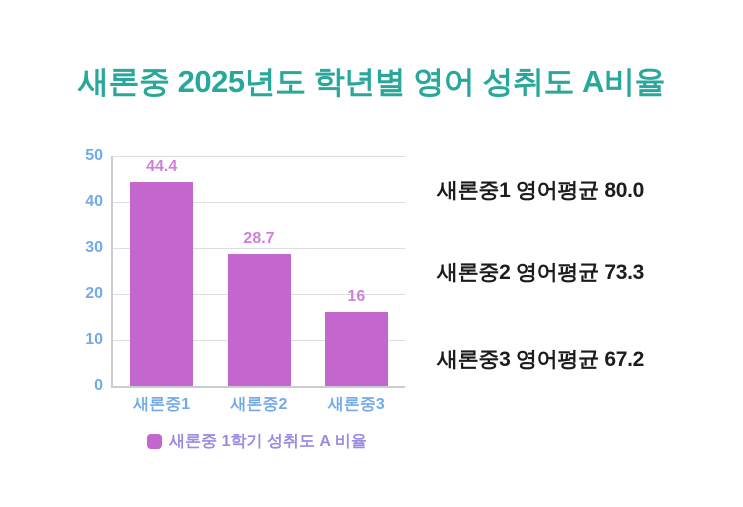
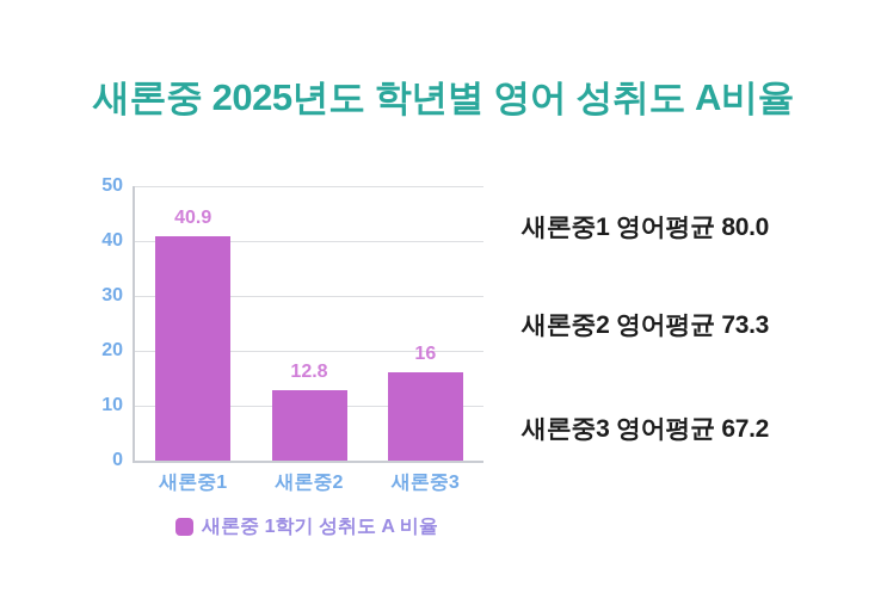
새론중1: 44.4 -> 40.9
새론중2: 28.7 -> 12.8
